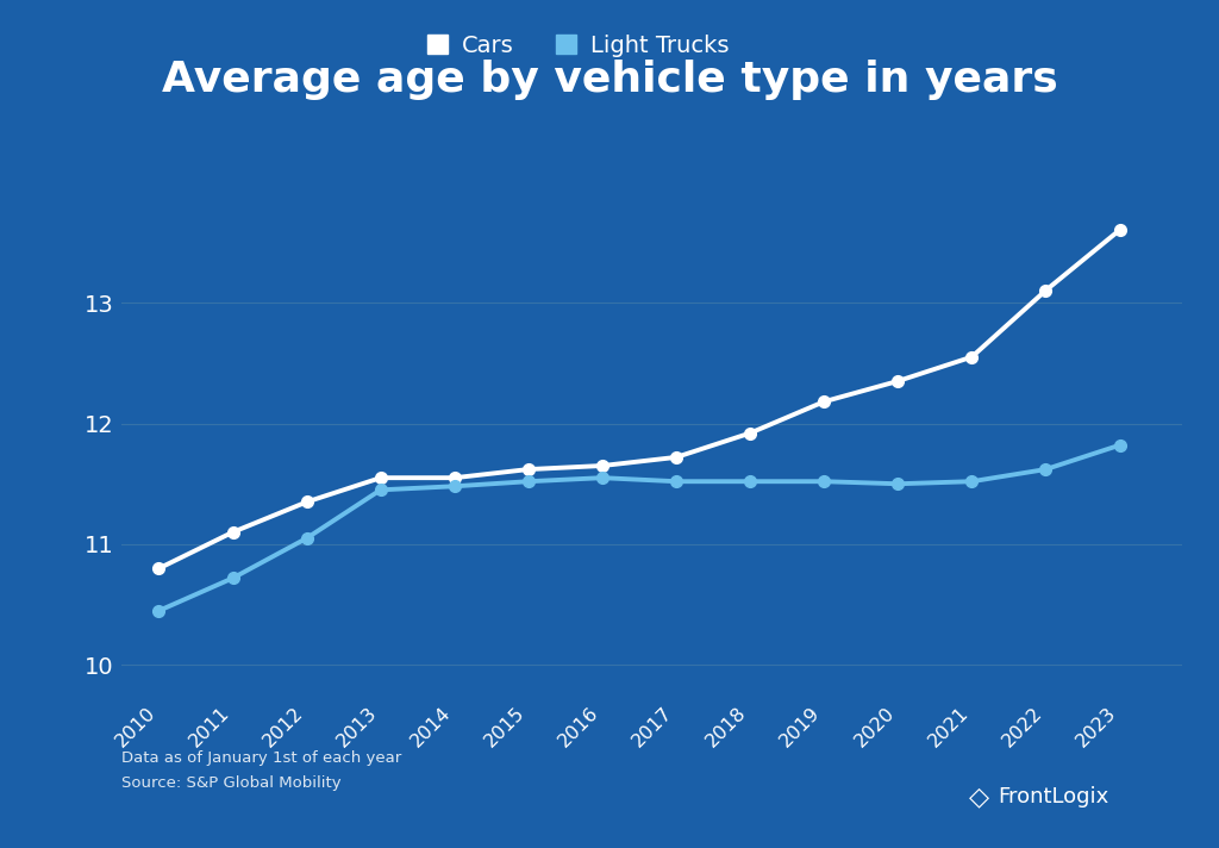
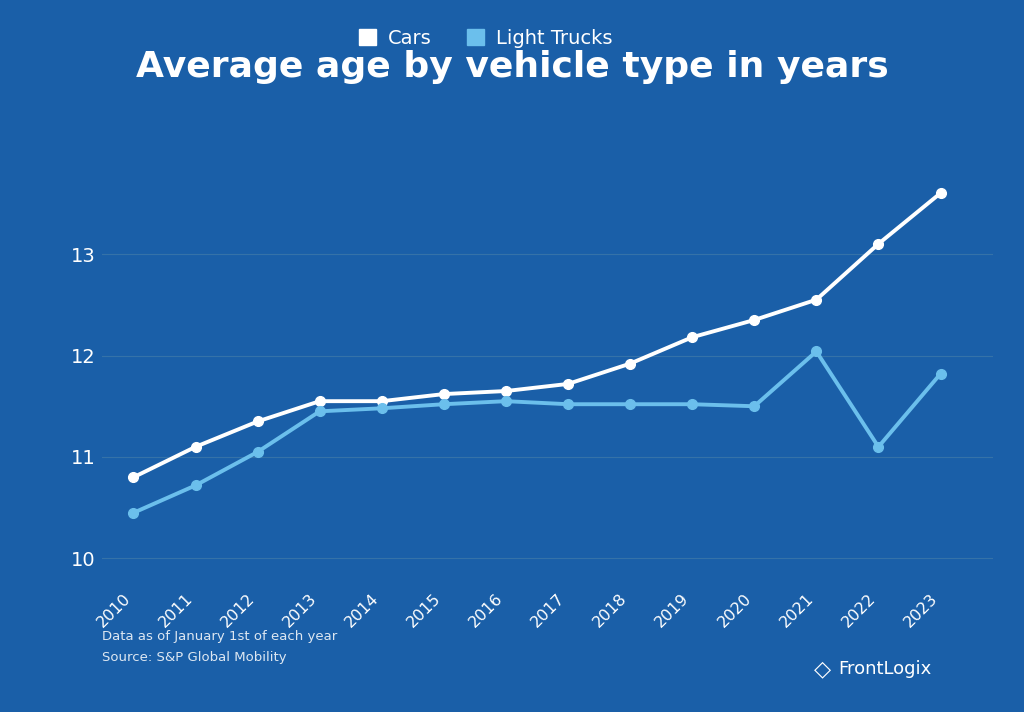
Light Trucks/2021: 11.52 -> 12.04
Light Trucks/2022: 11.62 -> 11.10
